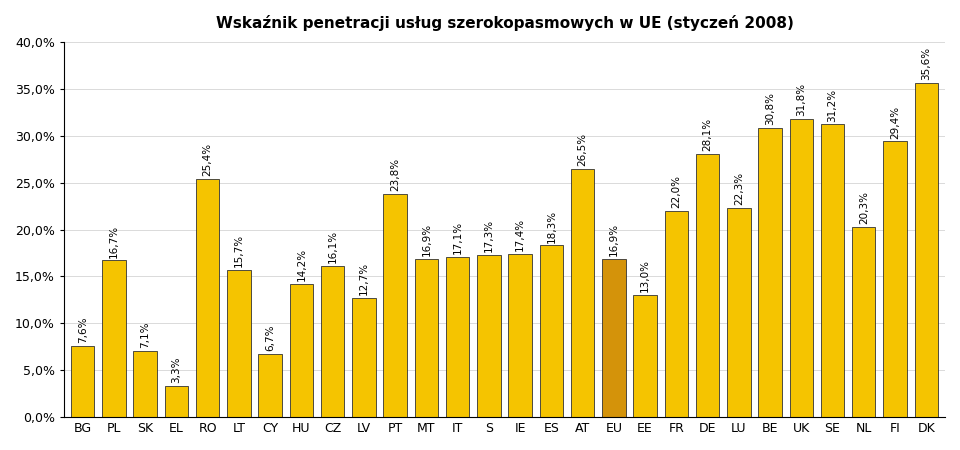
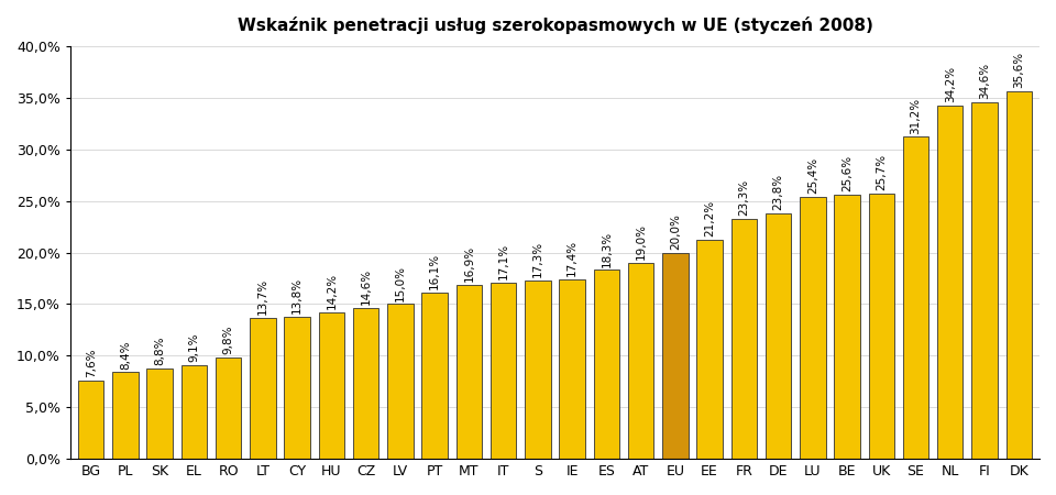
PL: 16,7% -> 8,4%
SK: 7,1% -> 8,8%
EL: 3,3% -> 9,1%
RO: 25,4% -> 9,8%
LT: 15,7% -> 13,7%
CY: 6,7% -> 13,8%
CZ: 16,1% -> 14,6%
LV: 12,7% -> 15,0%
PT: 23,8% -> 16,1%
AT: 26,5% -> 19,0%
EU: 16,9% -> 20,0%
EE: 13,0% -> 21,2%
FR: 22,0% -> 23,3%
DE: 28,1% -> 23,8%
LU: 22,3% -> 25,4%
BE: 30,8% -> 25,6%
UK: 31,8% -> 25,7%
NL: 20,3% -> 34,2%
FI: 29,4% -> 34,6%
